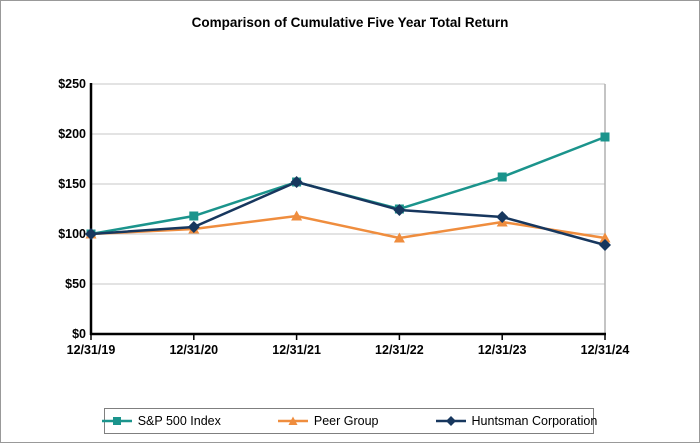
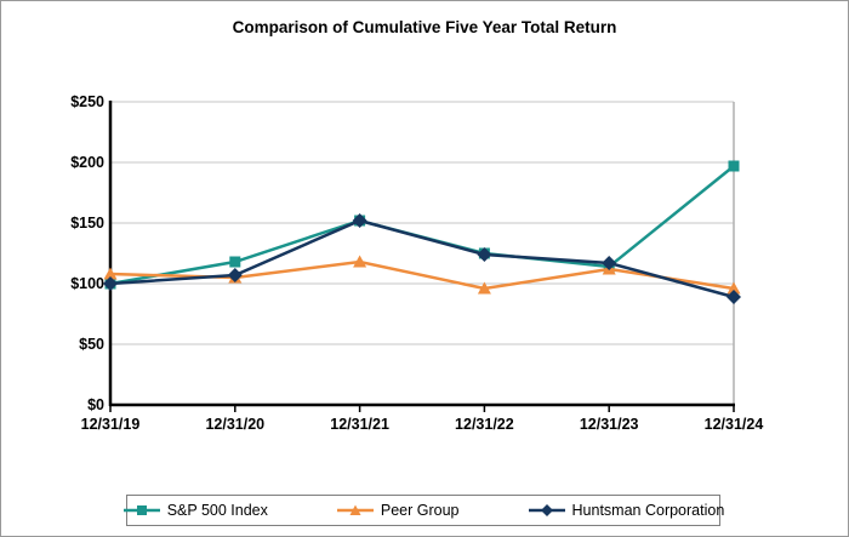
Peer Group/12/31/19: $100 -> $108
S&P 500 Index/12/31/23: $157 -> $114
